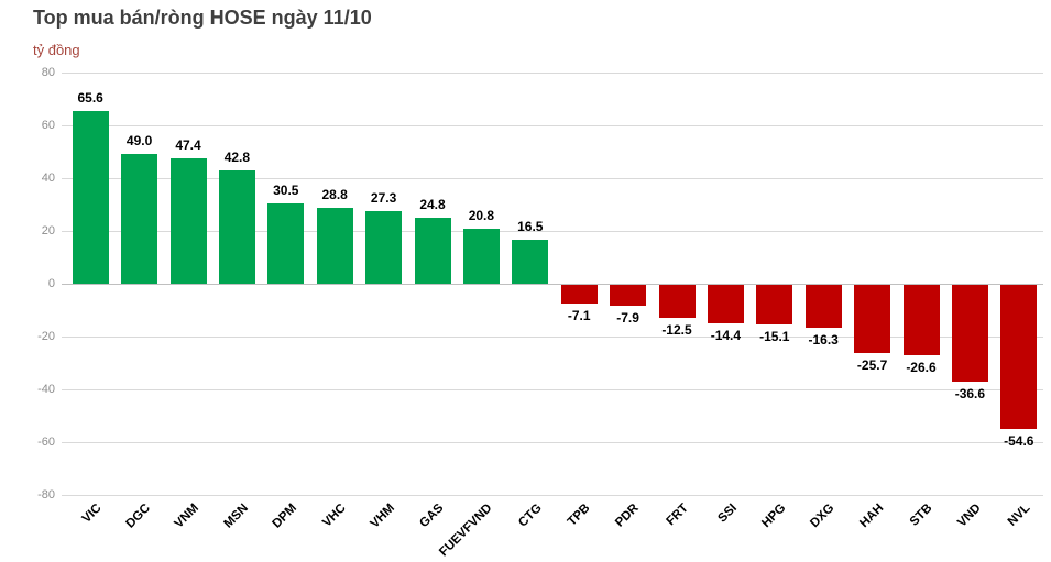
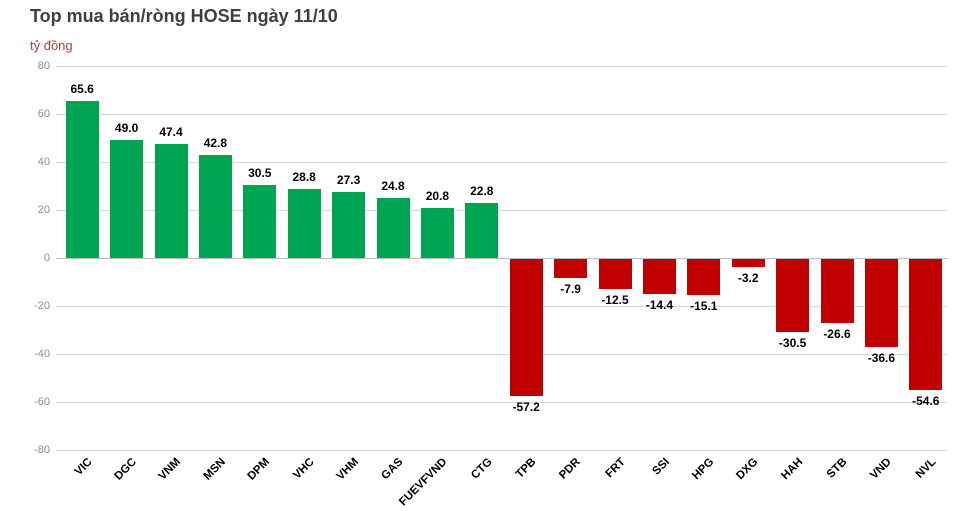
CTG: 16.5 -> 22.8
TPB: -7.1 -> -57.2
DXG: -16.3 -> -3.2
HAH: -25.7 -> -30.5
